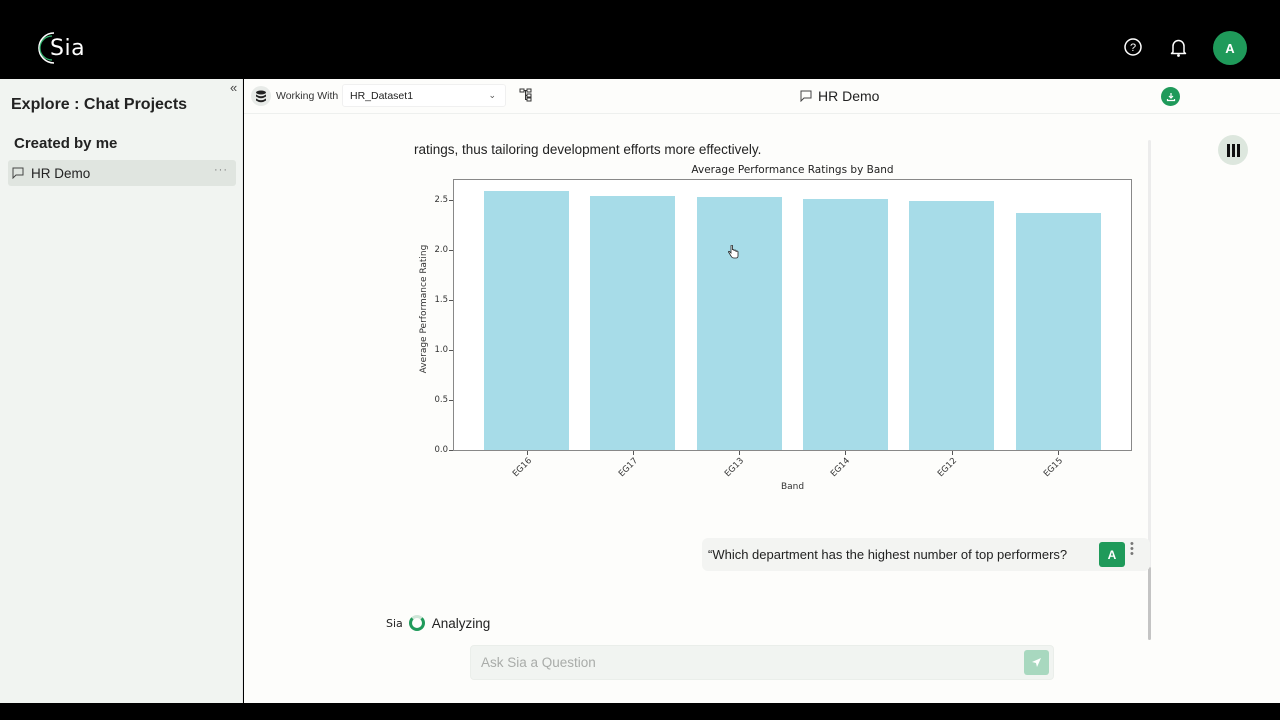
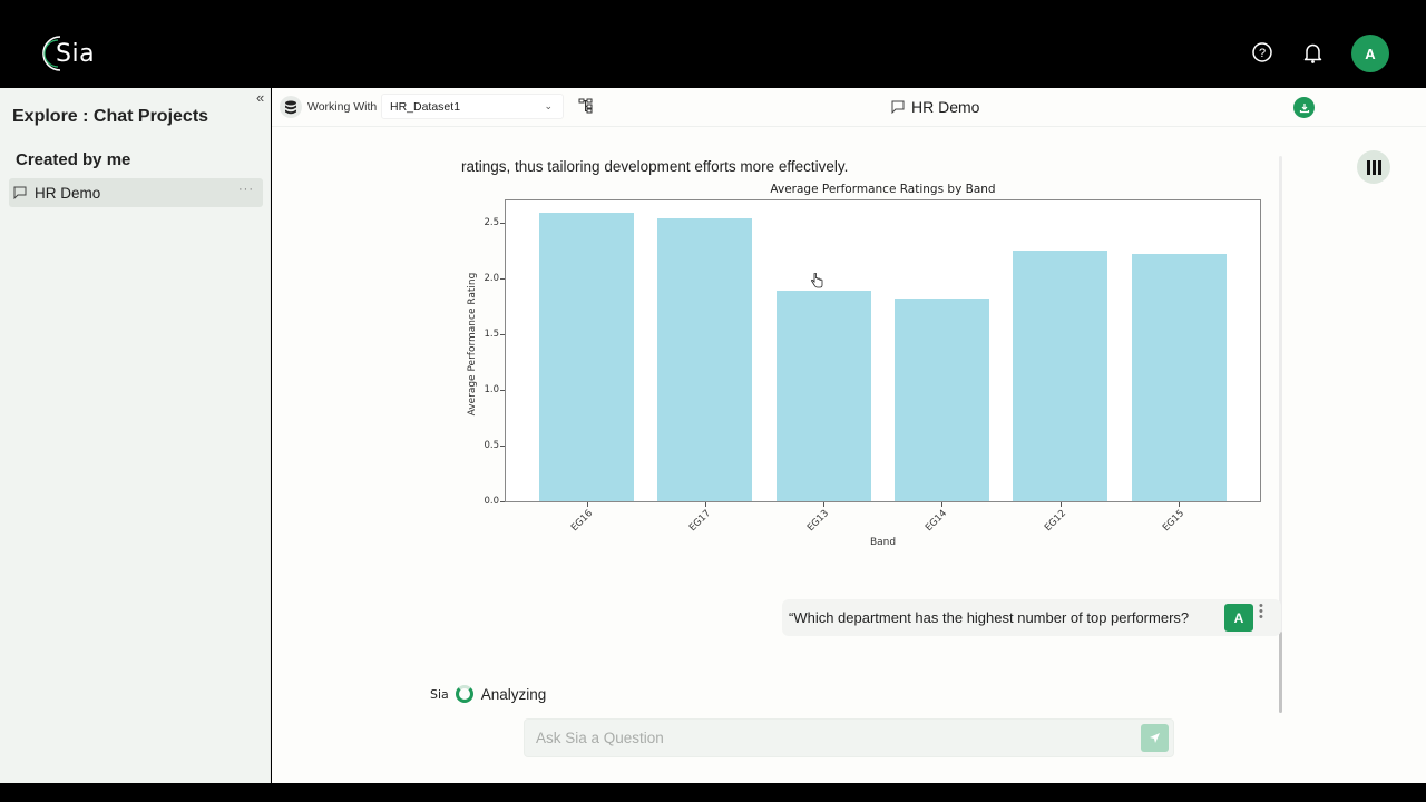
EG13: 2.53 -> 1.89
EG14: 2.51 -> 1.82
EG12: 2.49 -> 2.25
EG15: 2.37 -> 2.22
